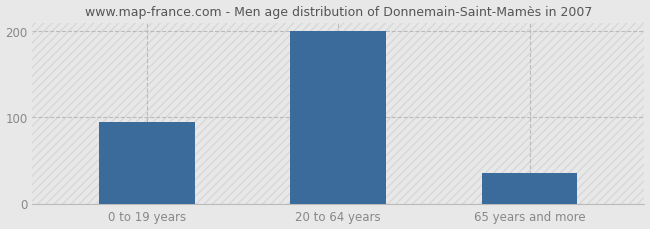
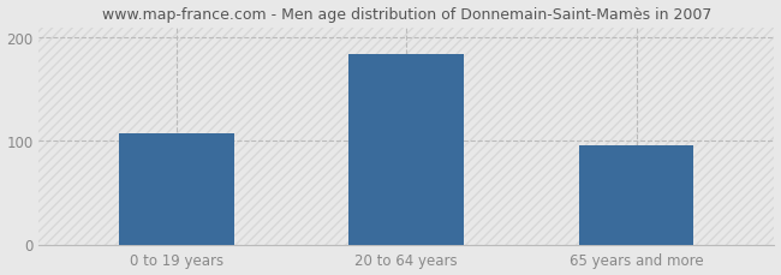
0 to 19 years: 95 -> 108
20 to 64 years: 200 -> 184
65 years and more: 35 -> 96
